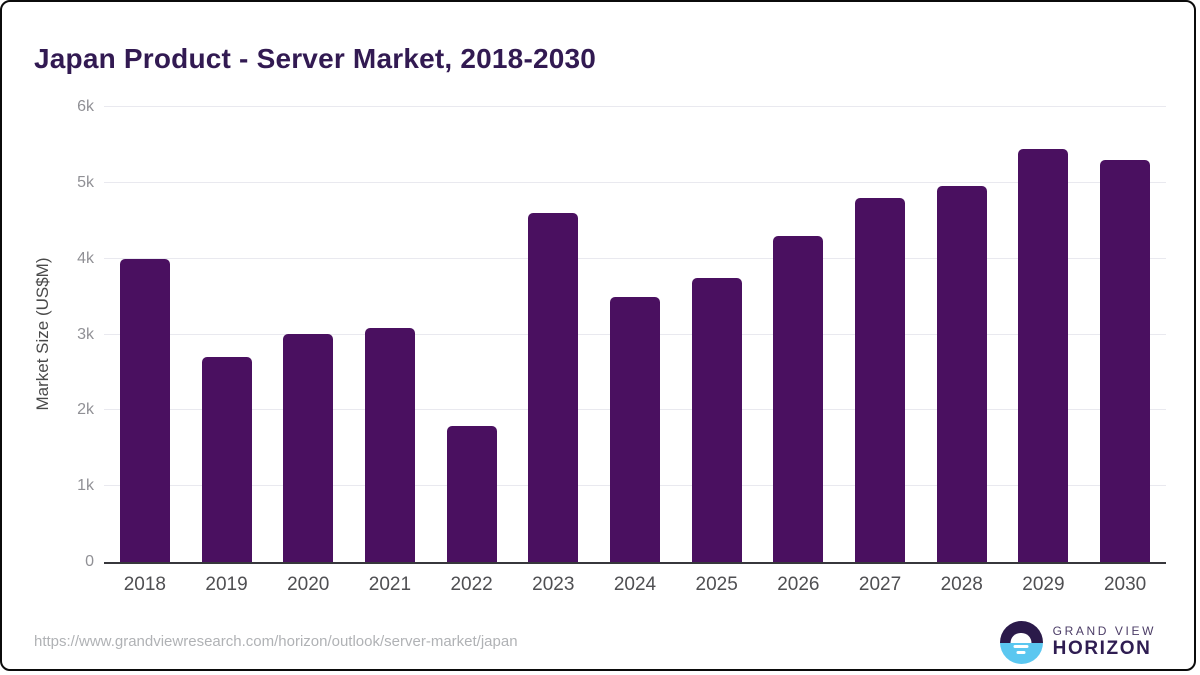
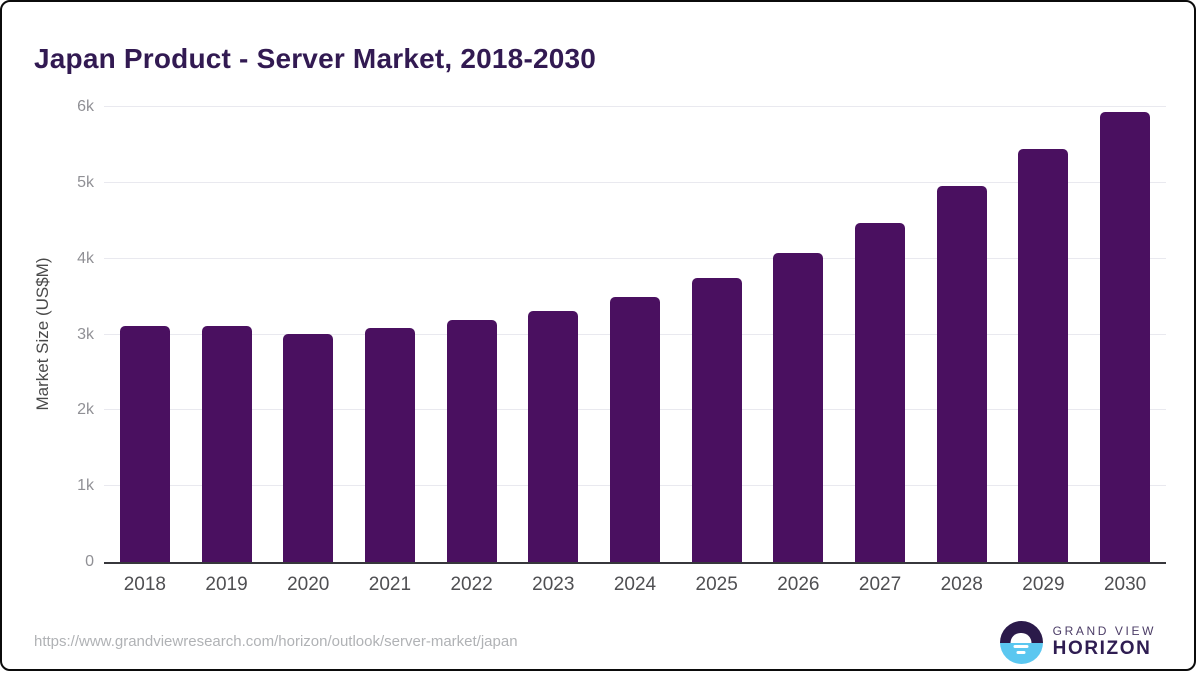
2018: 4.0k -> 3.1k
2019: 2.7k -> 3.1k
2022: 1.8k -> 3.2k
2023: 4.6k -> 3.3k
2026: 4.3k -> 4.1k
2027: 4.8k -> 4.5k
2030: 5.3k -> 5.9k
